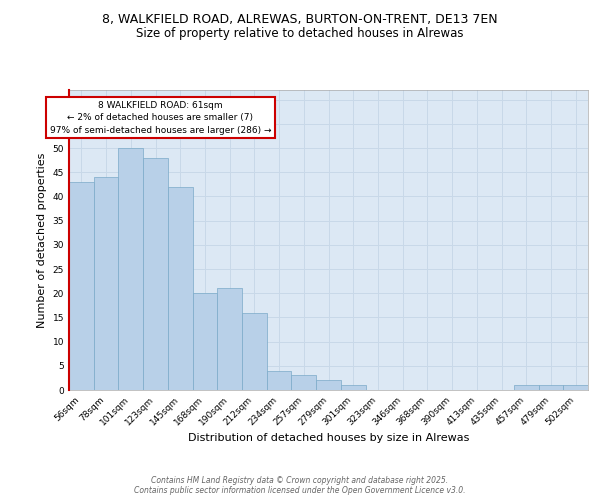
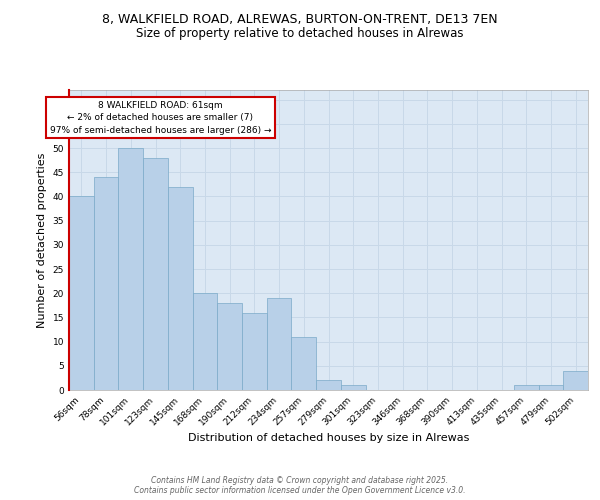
56sqm: 43 -> 40
190sqm: 21 -> 18
234sqm: 4 -> 19
257sqm: 3 -> 11
502sqm: 1 -> 4
